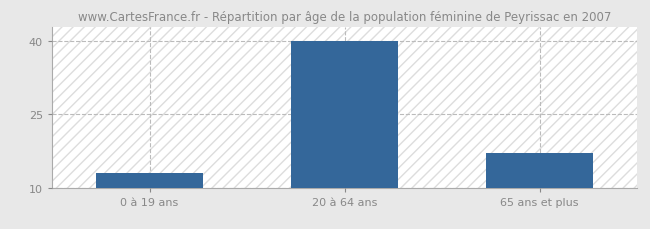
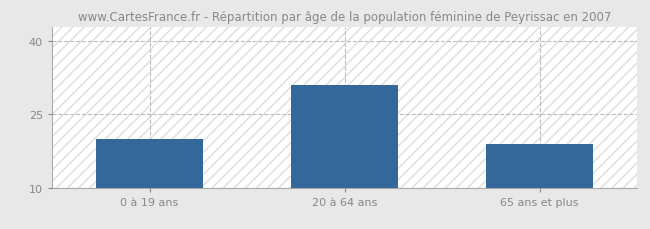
0 à 19 ans: 13 -> 20
20 à 64 ans: 40 -> 31
65 ans et plus: 17 -> 19
